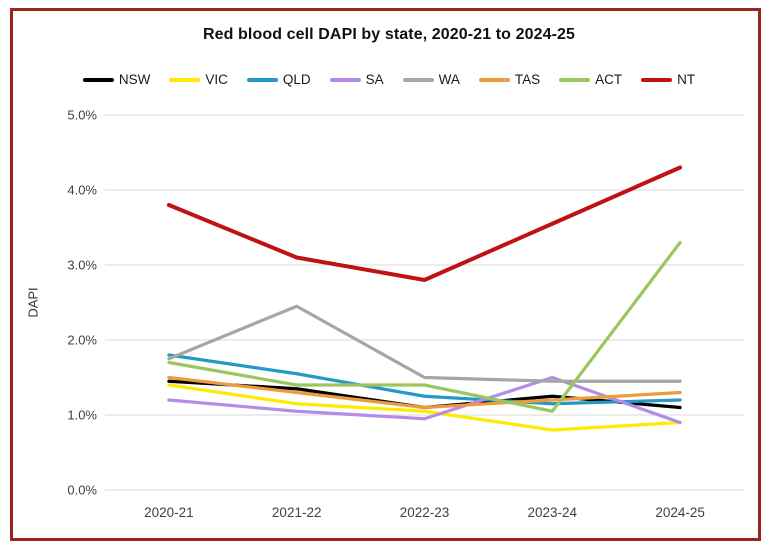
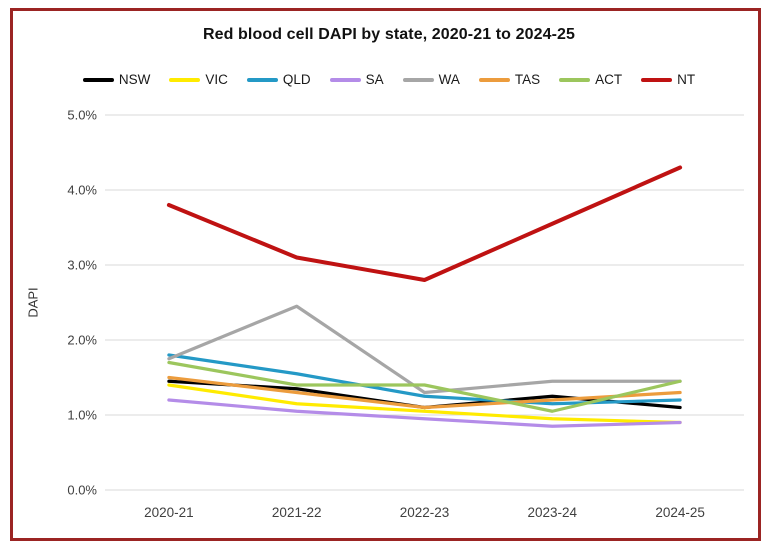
WA/2022-23: 1.5% -> 1.3%
VIC/2023-24: 0.8% -> 0.9%
SA/2023-24: 1.5% -> 0.8%
ACT/2024-25: 3.3% -> 1.4%
